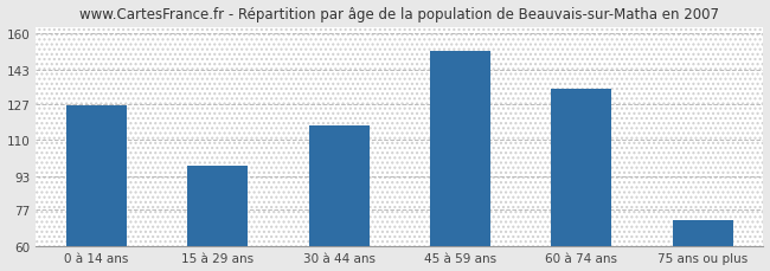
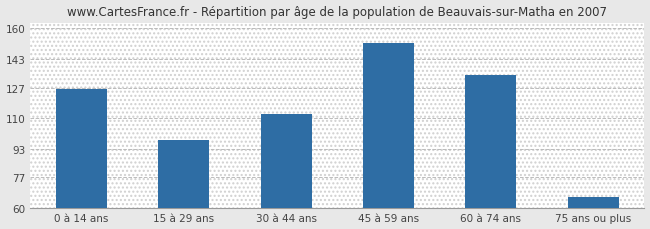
30 à 44 ans: 117 -> 112
75 ans ou plus: 72 -> 66
